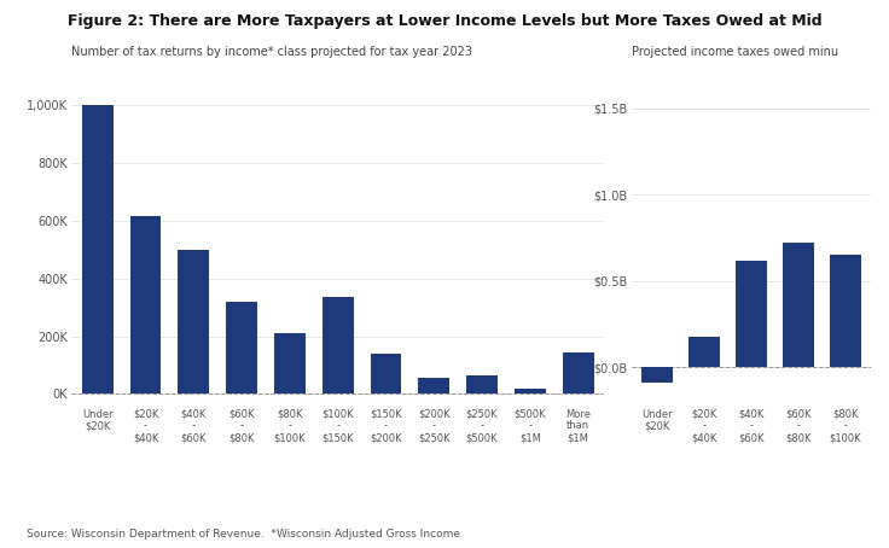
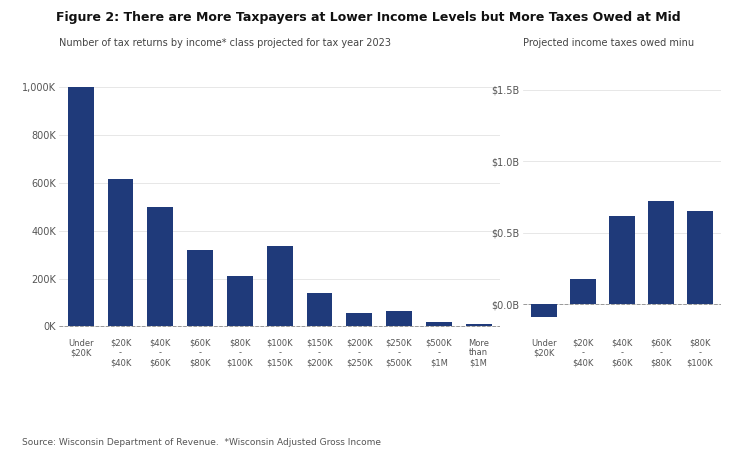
More than $1M: 145K -> 8K
